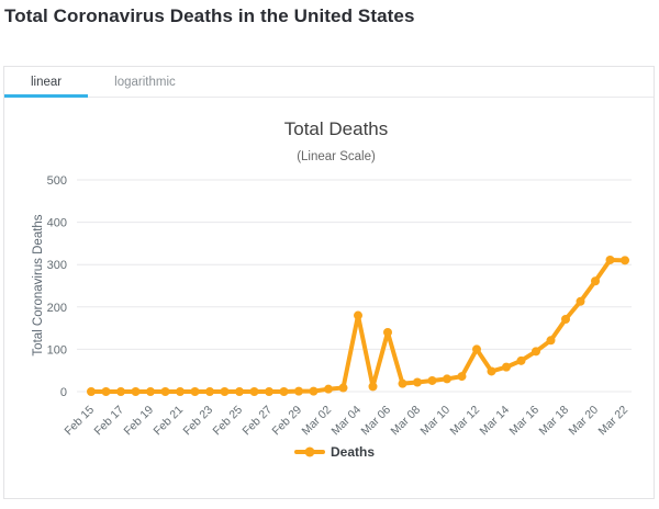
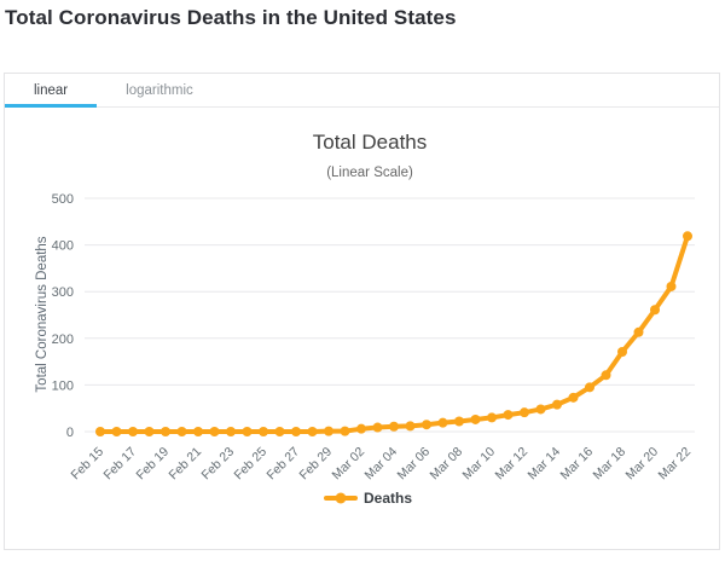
Mar 04: 180 -> 10
Mar 06: 140 -> 20
Mar 12: 100 -> 40
Mar 22: 310 -> 420
